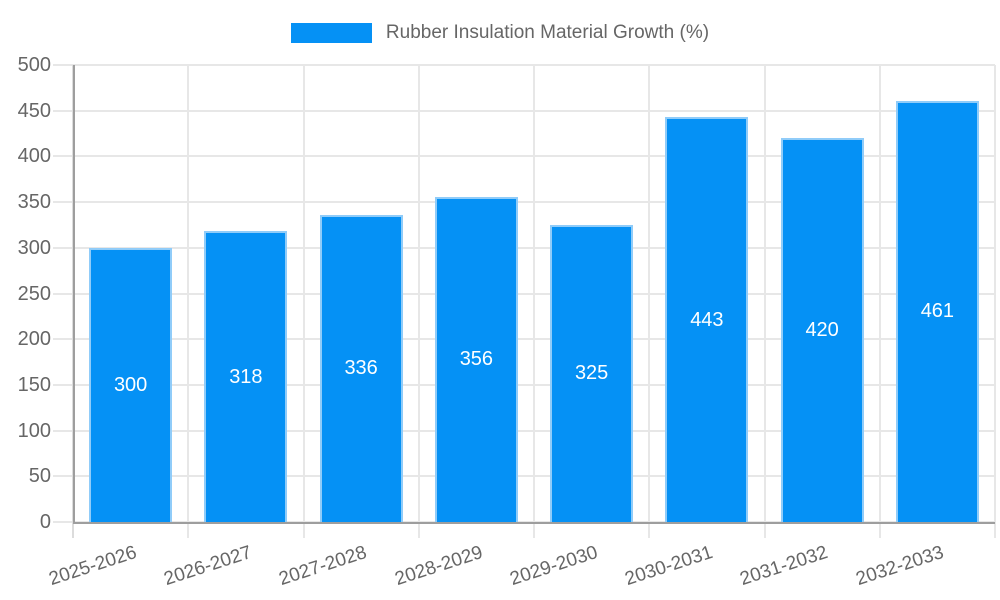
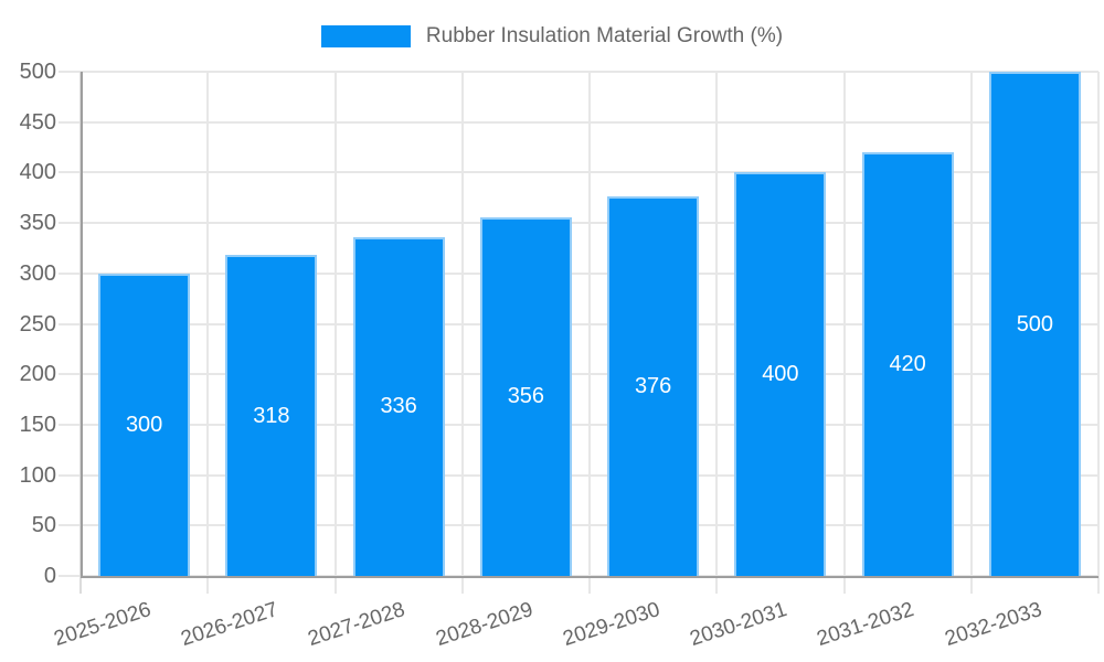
2029-2030: 325 -> 376
2030-2031: 443 -> 400
2032-2033: 461 -> 500
